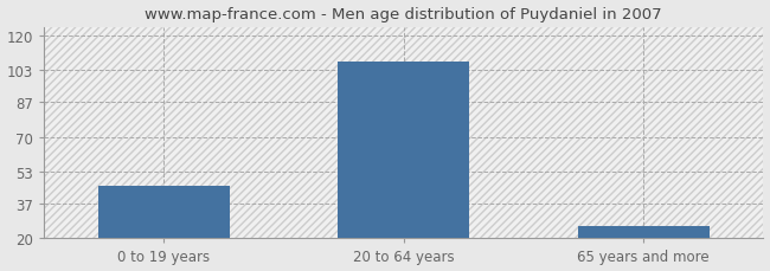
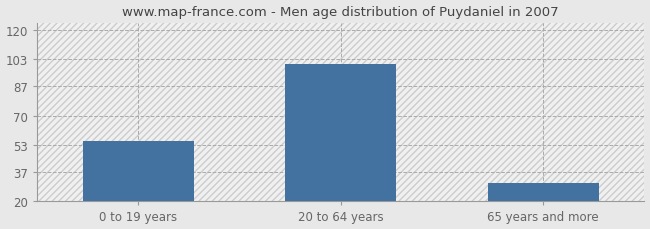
0 to 19 years: 46 -> 55
20 to 64 years: 107 -> 100
65 years and more: 26 -> 31
